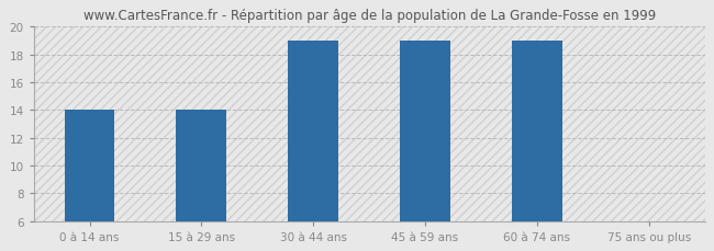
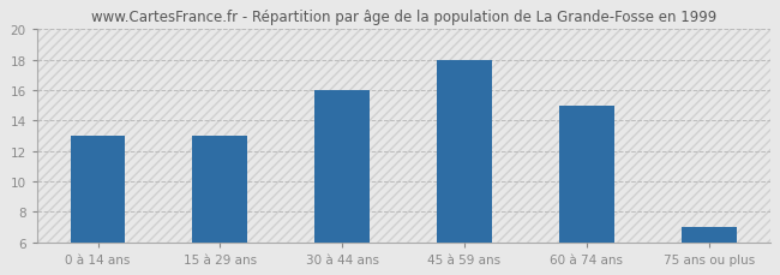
0 à 14 ans: 14 -> 13
15 à 29 ans: 14 -> 13
30 à 44 ans: 19 -> 16
45 à 59 ans: 19 -> 18
60 à 74 ans: 19 -> 15
75 ans ou plus: 6 -> 7
